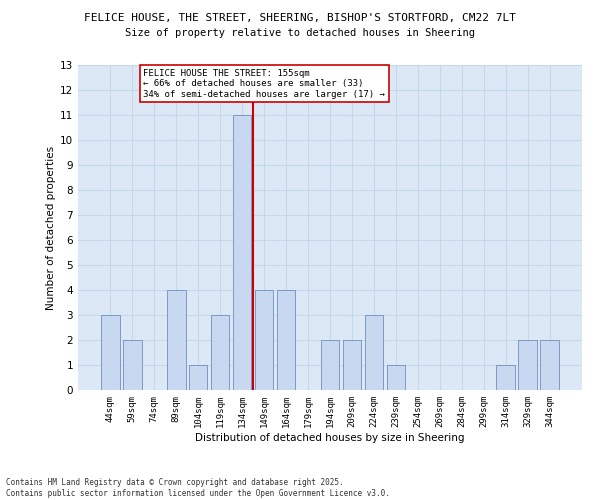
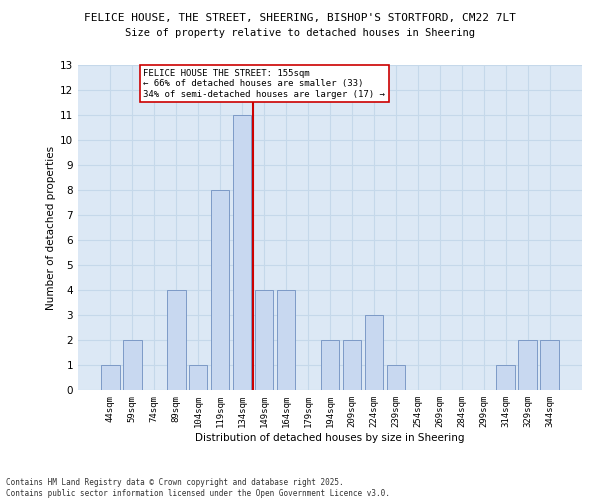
44sqm: 3 -> 1
119sqm: 3 -> 8
